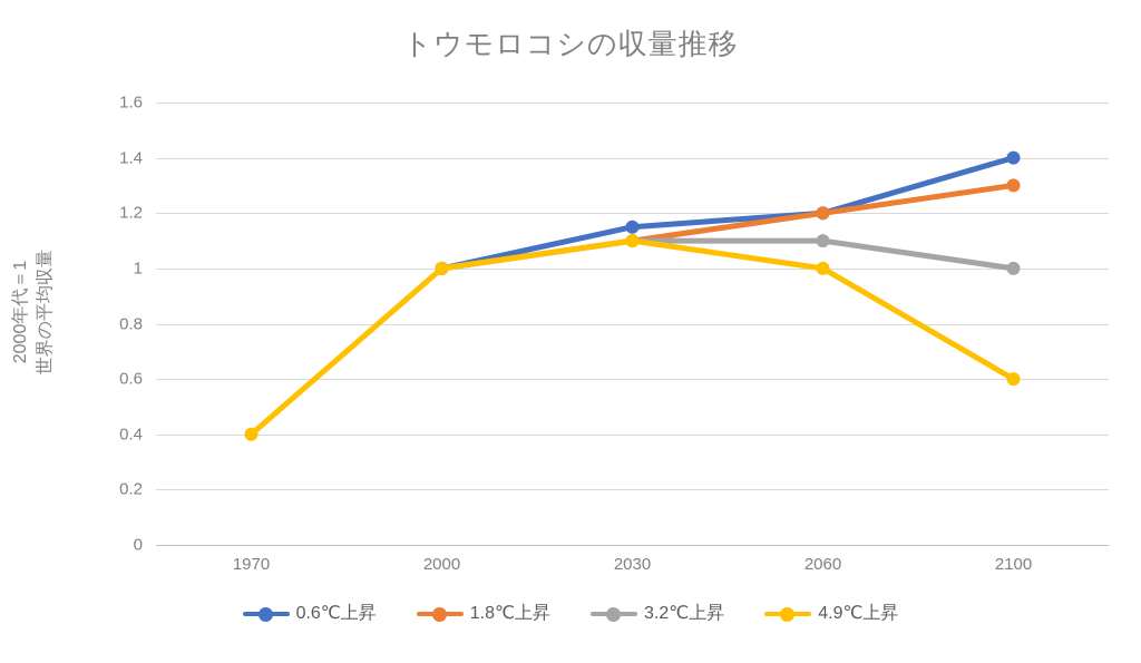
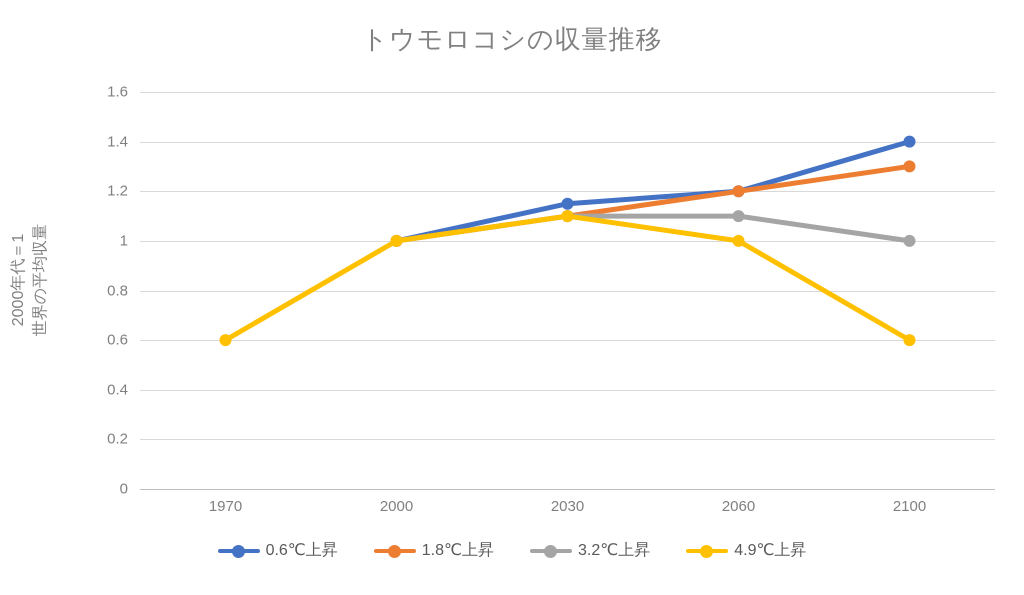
4.9℃上昇/1970: 0.4 -> 0.6
